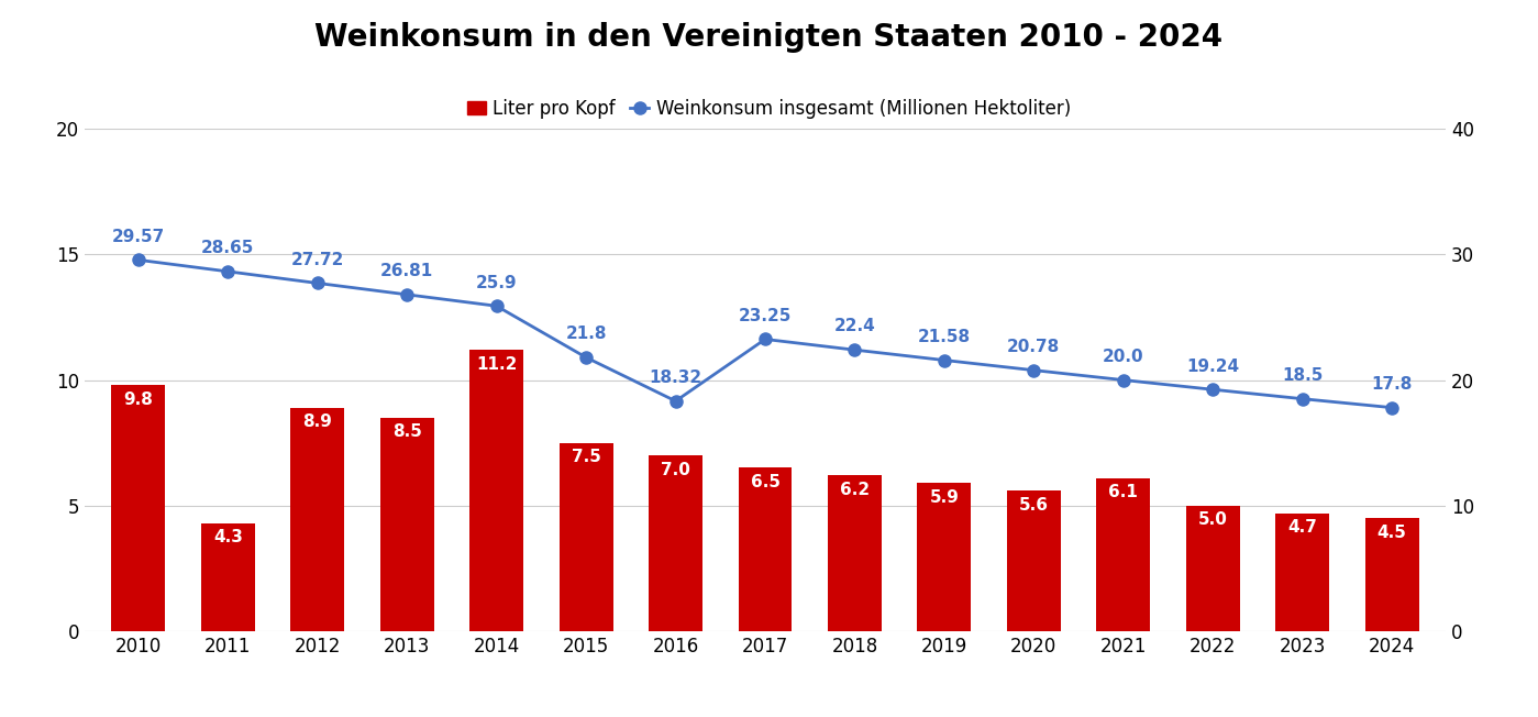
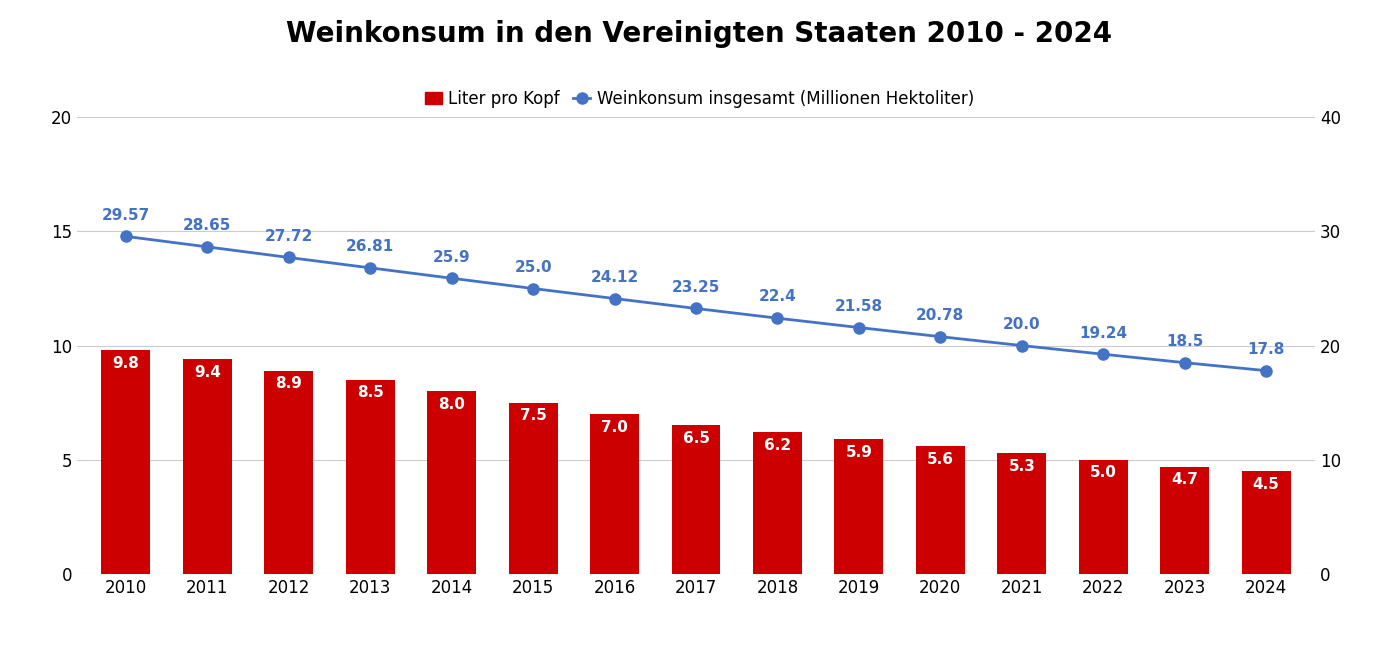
Liter pro Kopf/2011: 4.3 -> 9.4
Liter pro Kopf/2014: 11.2 -> 8.0
Weinkonsum insgesamt (Millionen Hektoliter)/2015: 21.8 -> 25.0
Weinkonsum insgesamt (Millionen Hektoliter)/2016: 18.32 -> 24.12
Liter pro Kopf/2021: 6.1 -> 5.3
